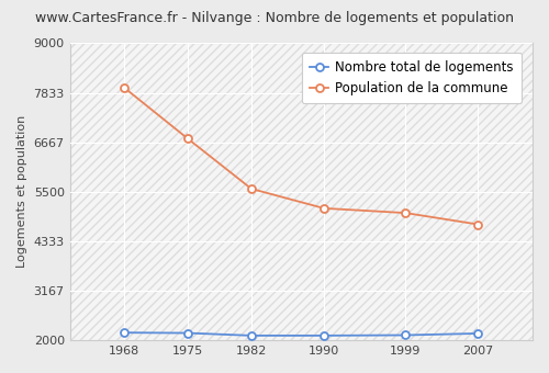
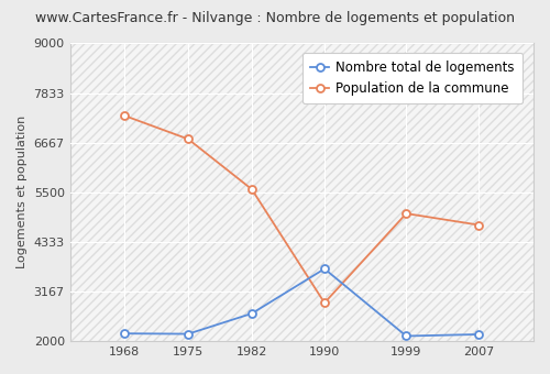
Population de la commune/1968: 7950 -> 7300
Nombre total de logements/1982: 2110 -> 2650
Nombre total de logements/1990: 2110 -> 3700
Population de la commune/1990: 5110 -> 2900
